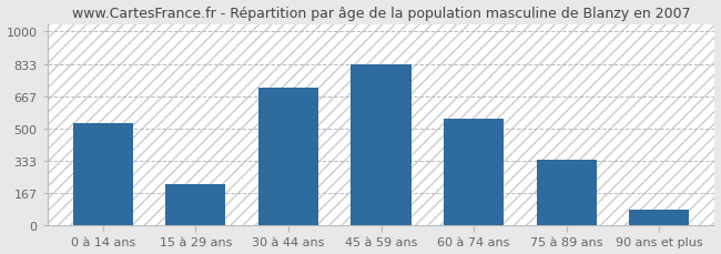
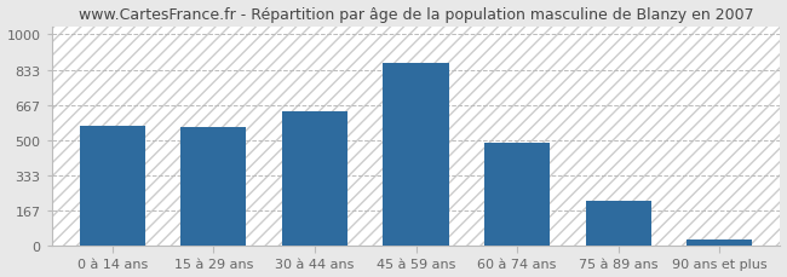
0 à 14 ans: 530 -> 560
15 à 29 ans: 210 -> 560
30 à 44 ans: 710 -> 640
45 à 59 ans: 830 -> 870
60 à 74 ans: 550 -> 490
75 à 89 ans: 340 -> 210
90 ans et plus: 80 -> 30
